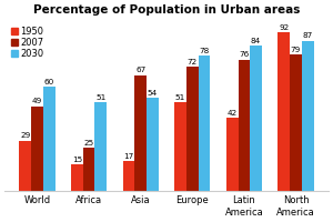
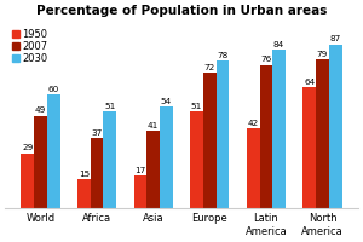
2007/Africa: 25 -> 37
2007/Asia: 67 -> 41
1950/North America: 92 -> 64
